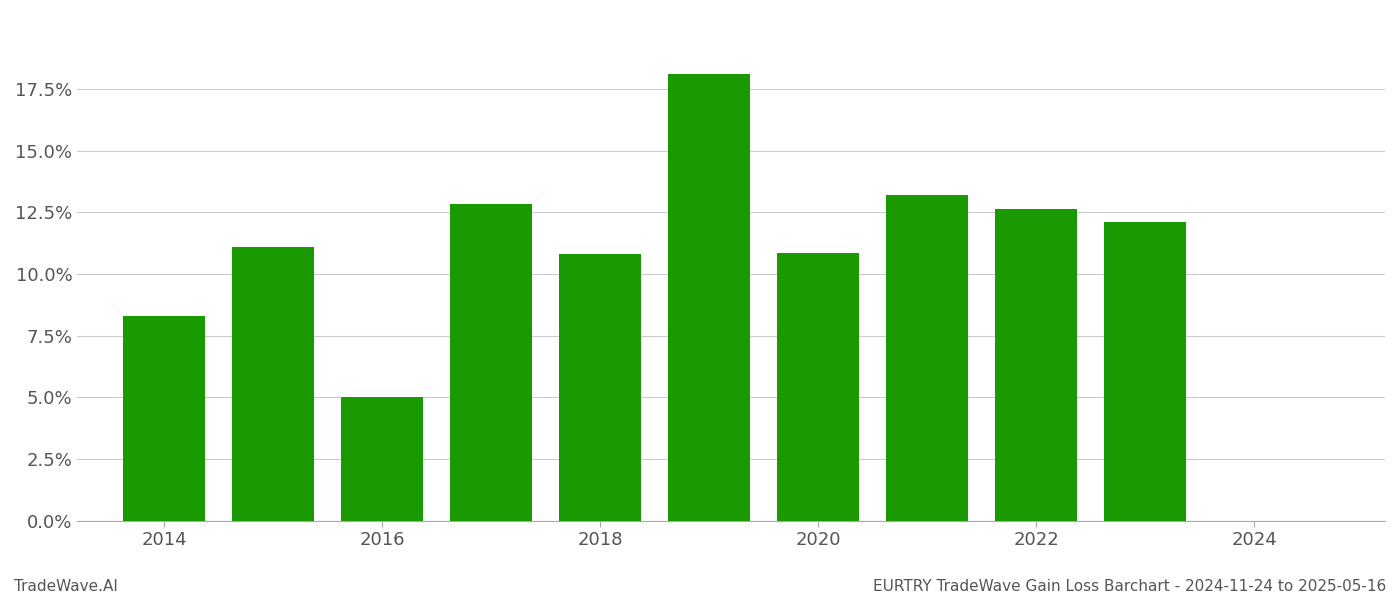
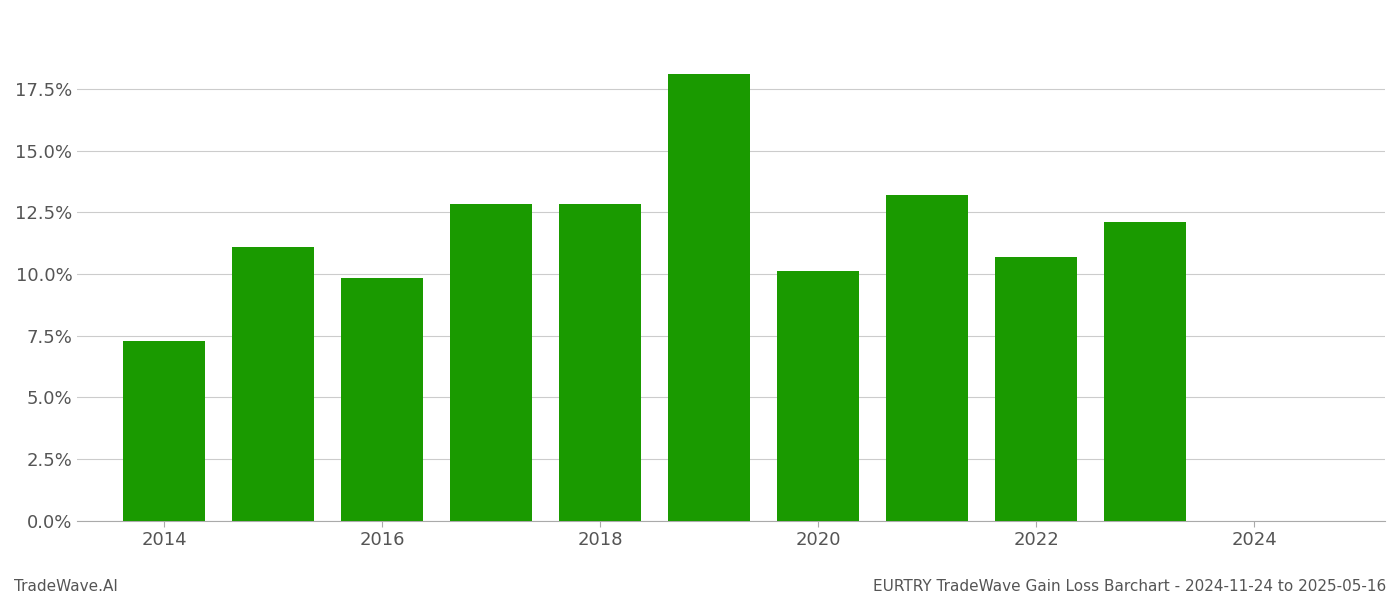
2014: 8.30% -> 7.30%
2016: 5.00% -> 9.85%
2018: 10.80% -> 12.85%
2020: 10.85% -> 10.10%
2022: 12.65% -> 10.70%
